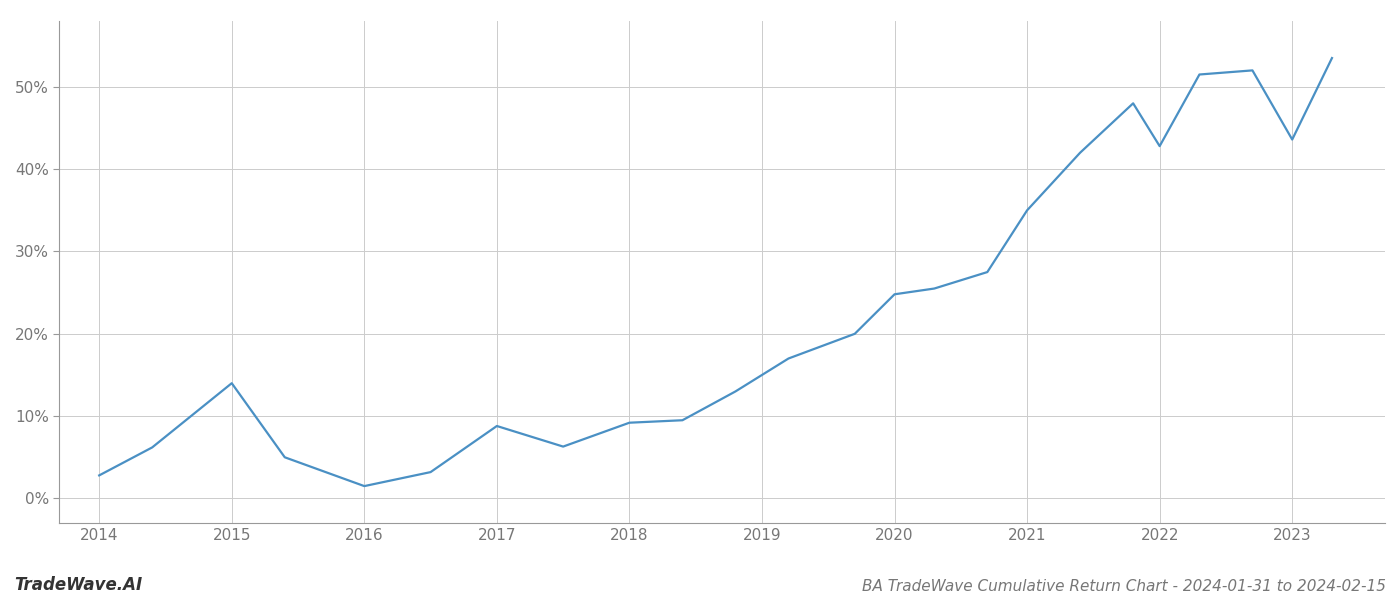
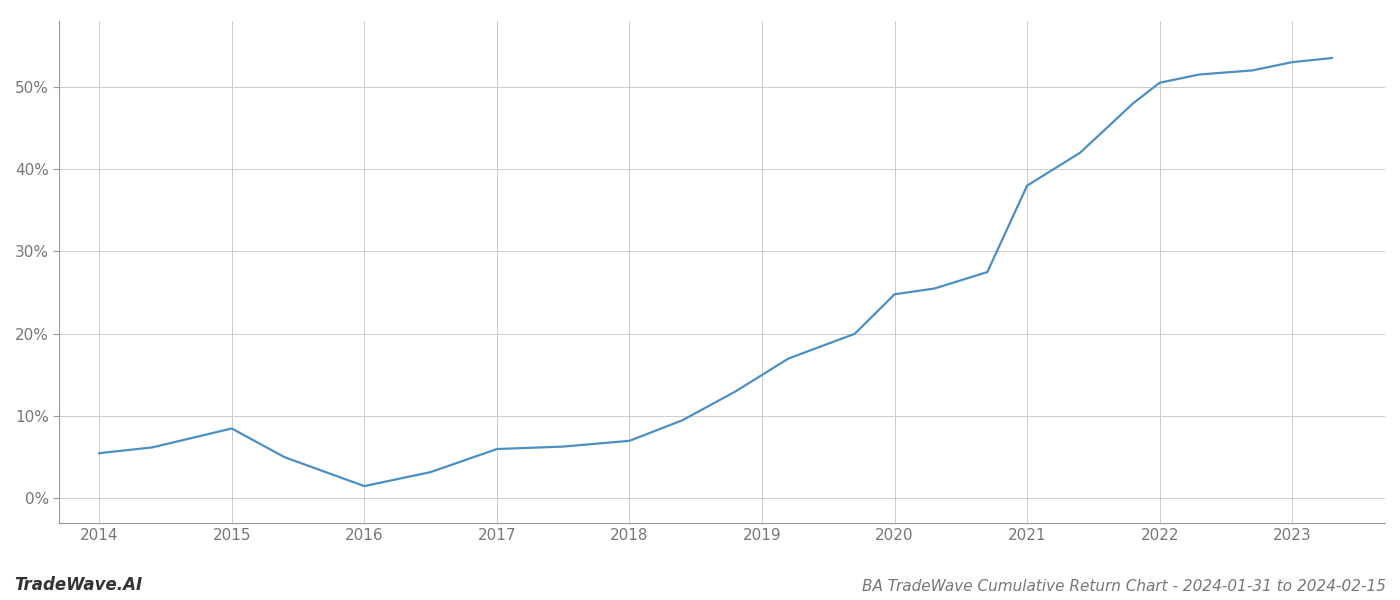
2014: 2.8% -> 5.5%
2015: 14.0% -> 8.5%
2017: 8.8% -> 6.0%
2018: 9.2% -> 7.0%
2021: 35.0% -> 38.0%
2022: 42.8% -> 50.5%
2023: 43.6% -> 53.0%
